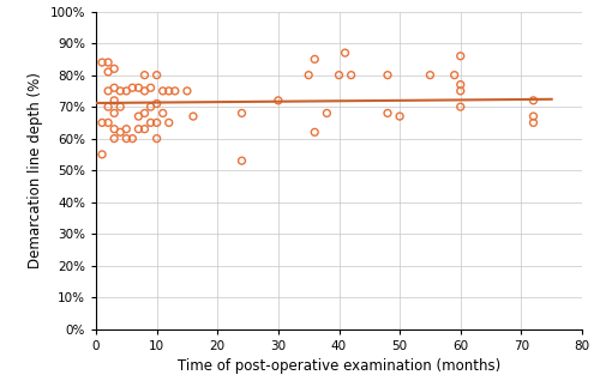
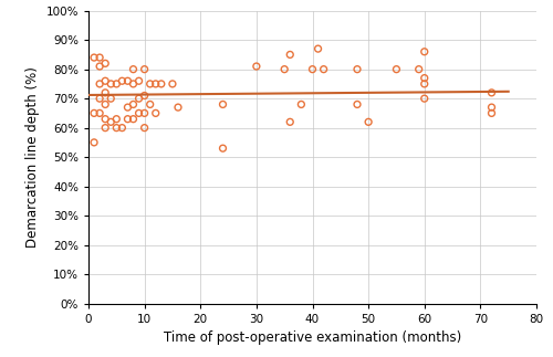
30: 72% -> 81%
50: 67% -> 62%
